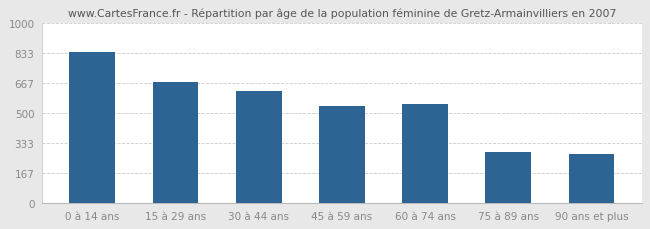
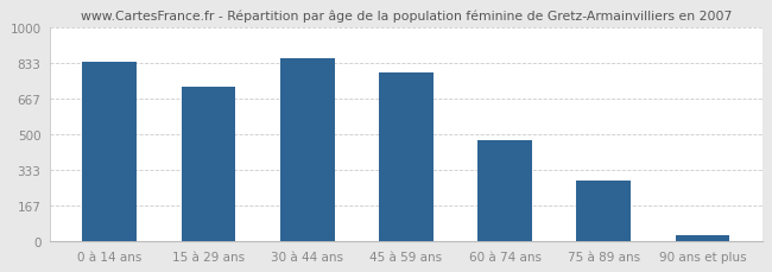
15 à 29 ans: 670 -> 720
30 à 44 ans: 620 -> 860
45 à 59 ans: 540 -> 790
60 à 74 ans: 550 -> 470
90 ans et plus: 270 -> 30
